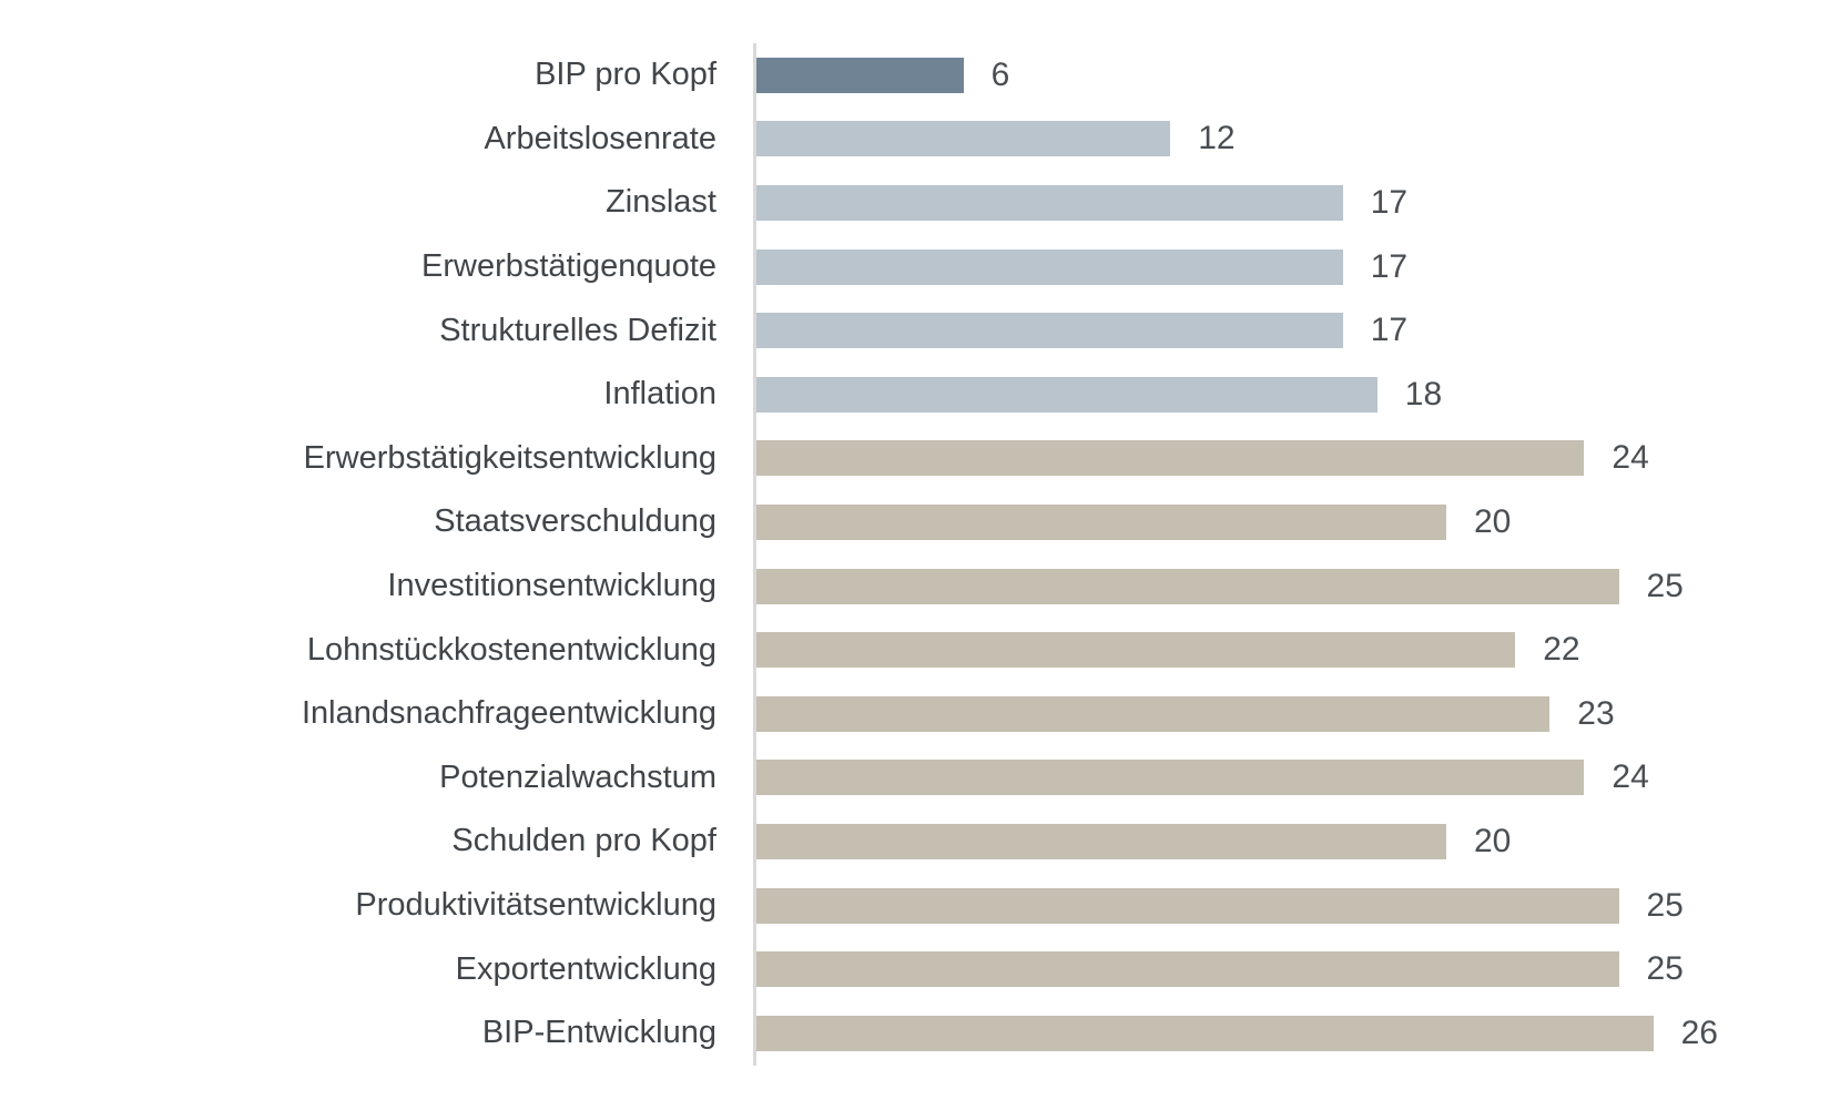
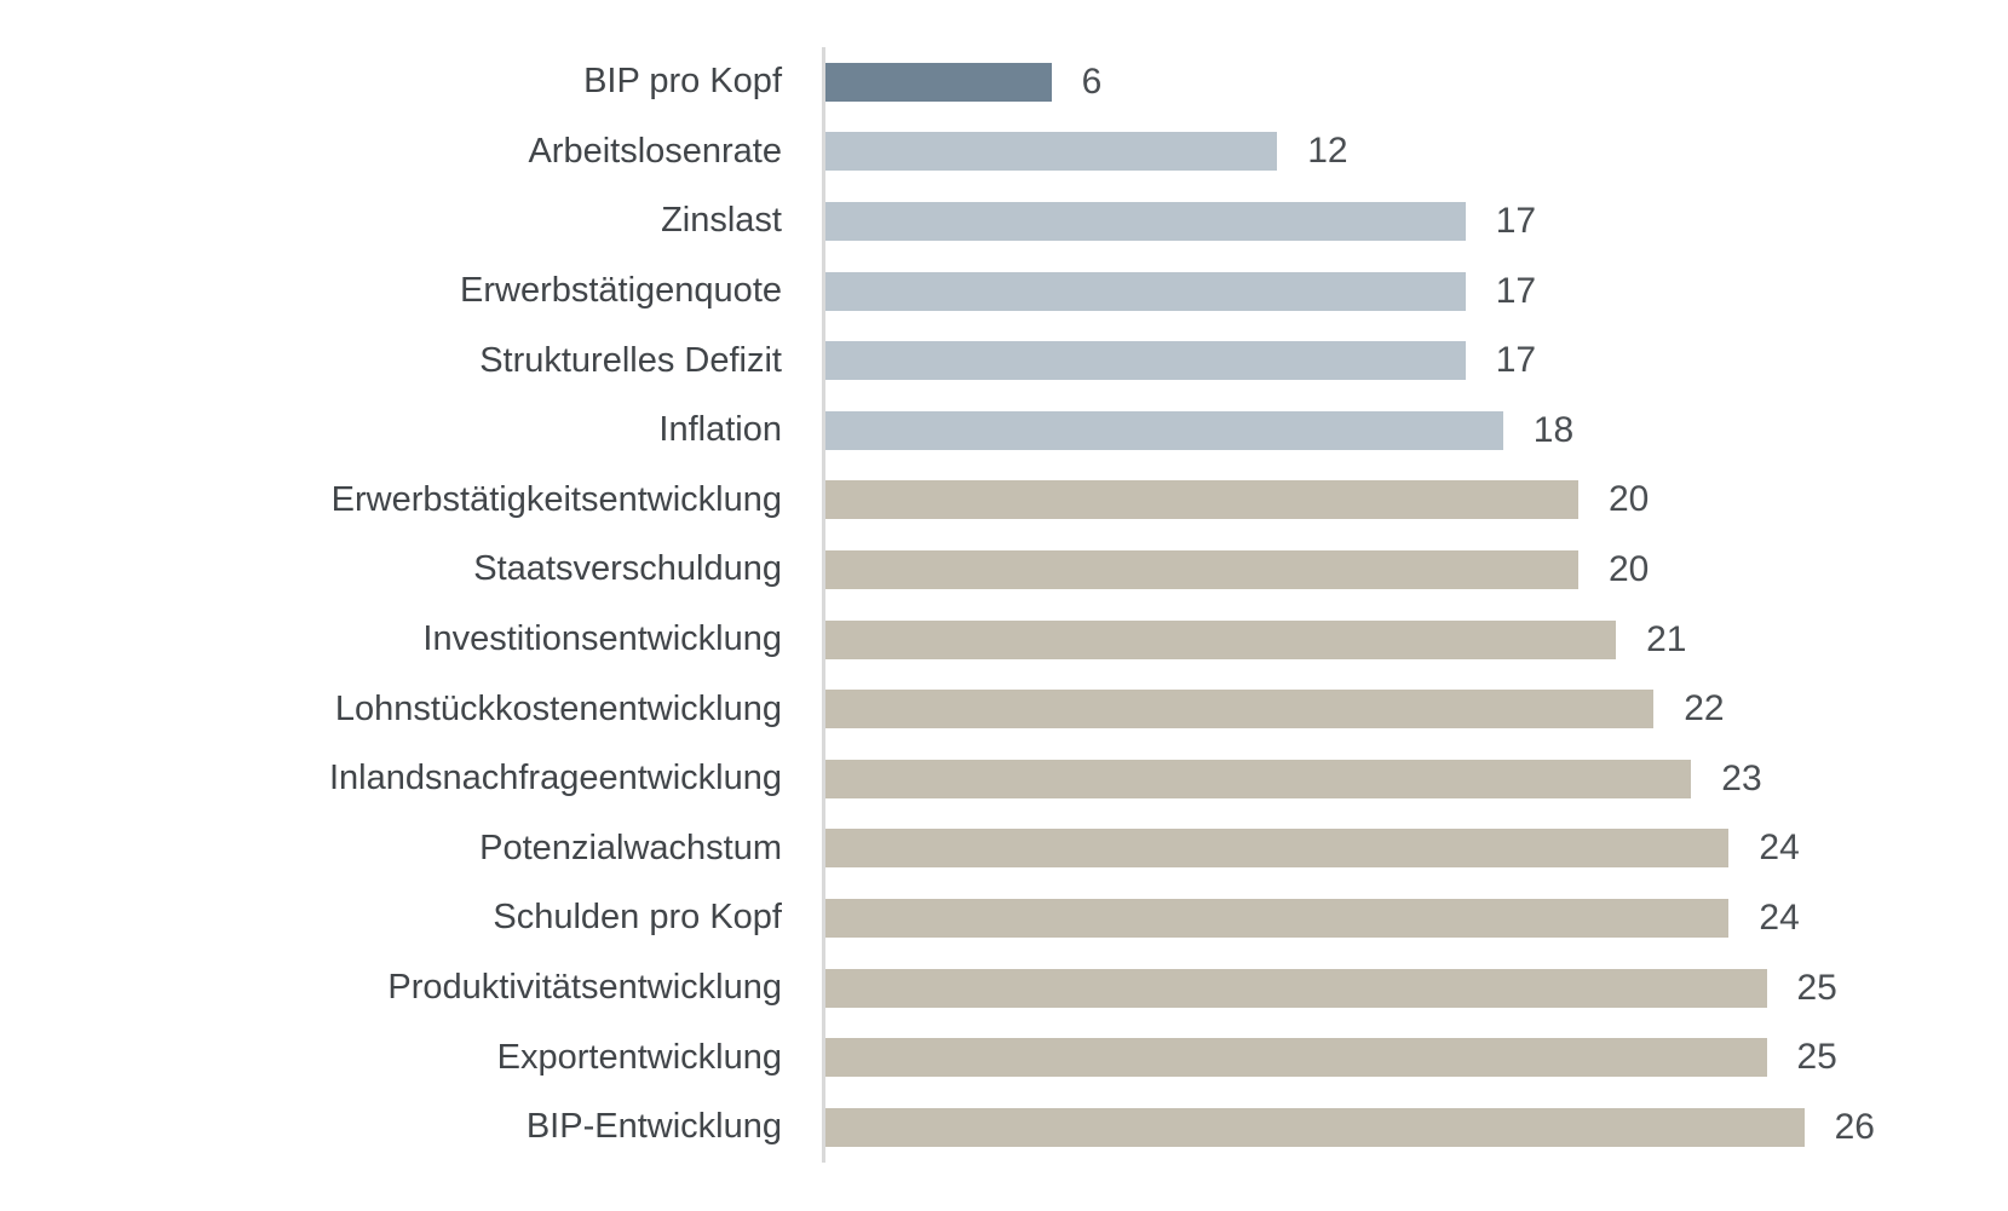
Erwerbstätigkeitsentwicklung: 24 -> 20
Investitionsentwicklung: 25 -> 21
Schulden pro Kopf: 20 -> 24
